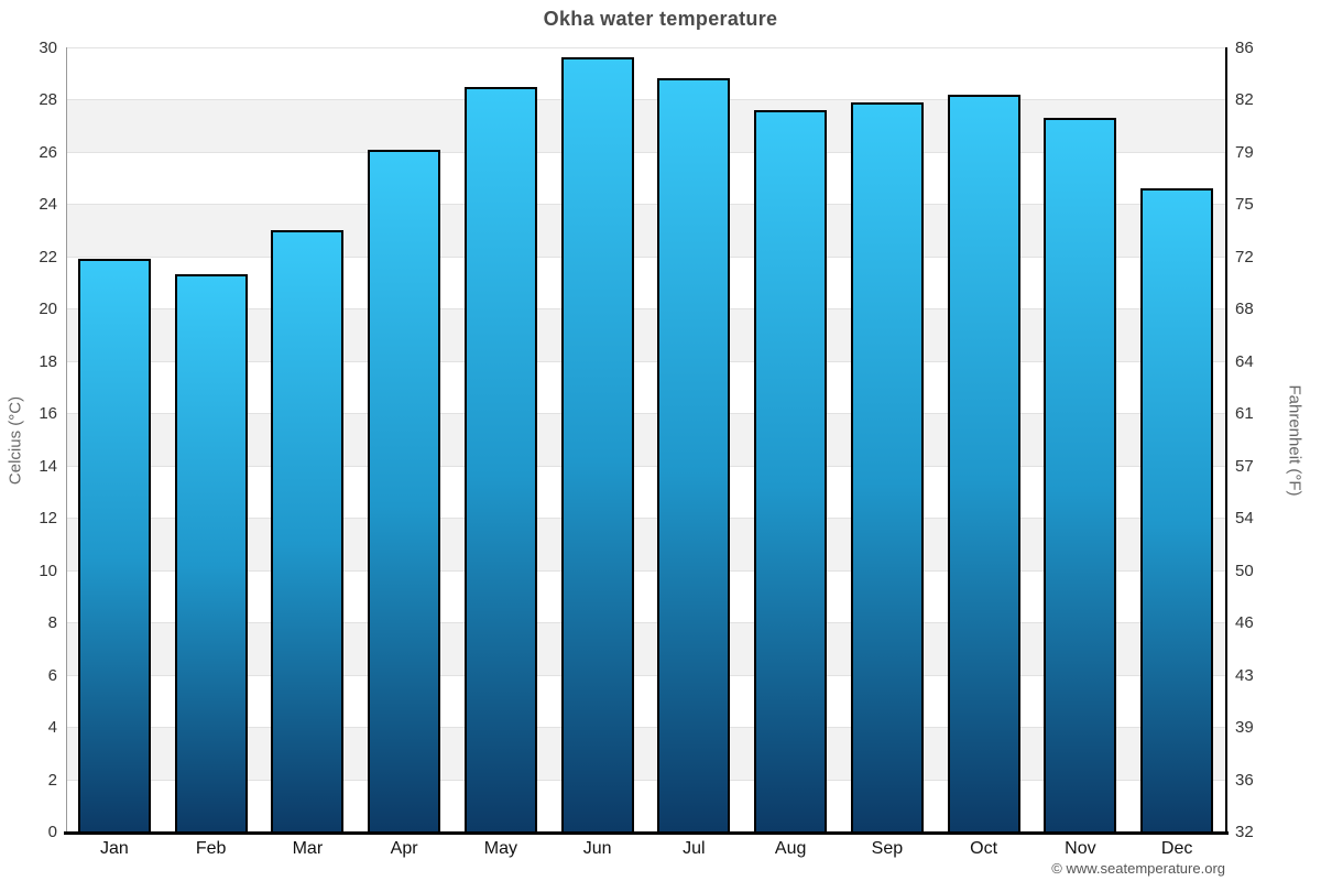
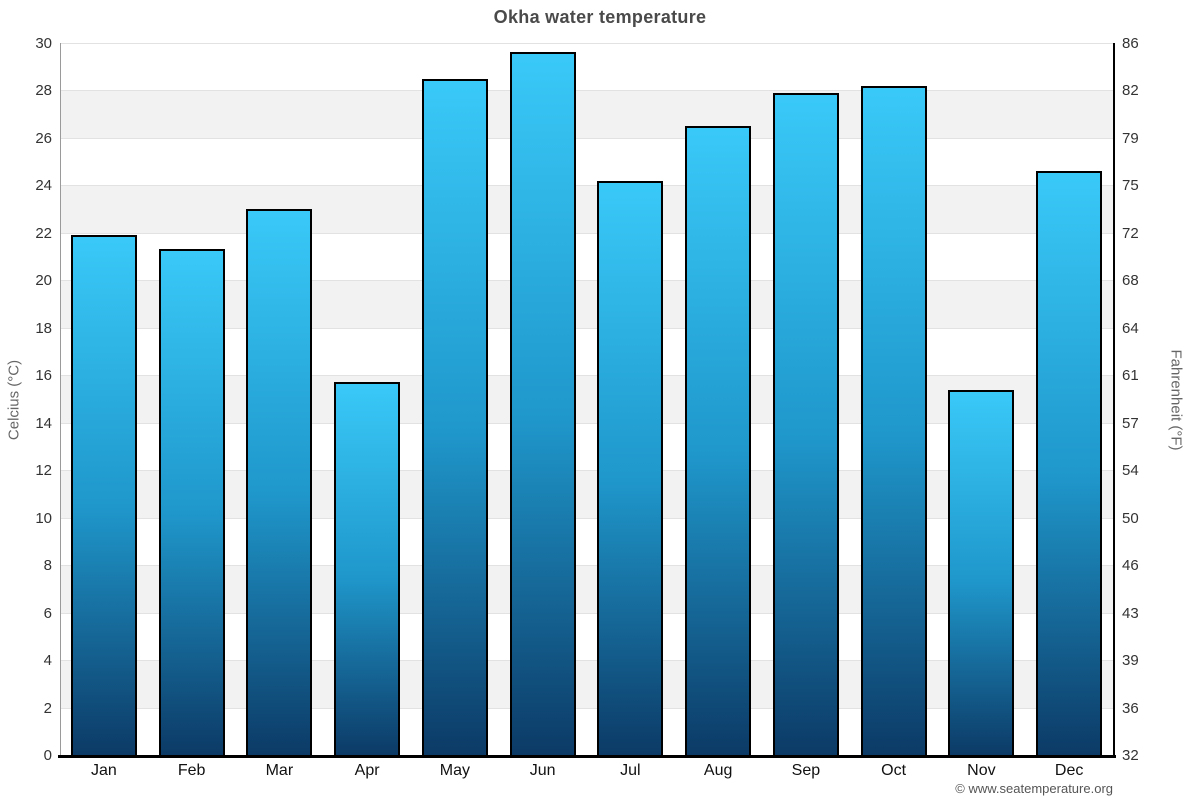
Apr: 26.1 -> 15.7
Jul: 28.8 -> 24.2
Aug: 27.6 -> 26.5
Nov: 27.3 -> 15.4
